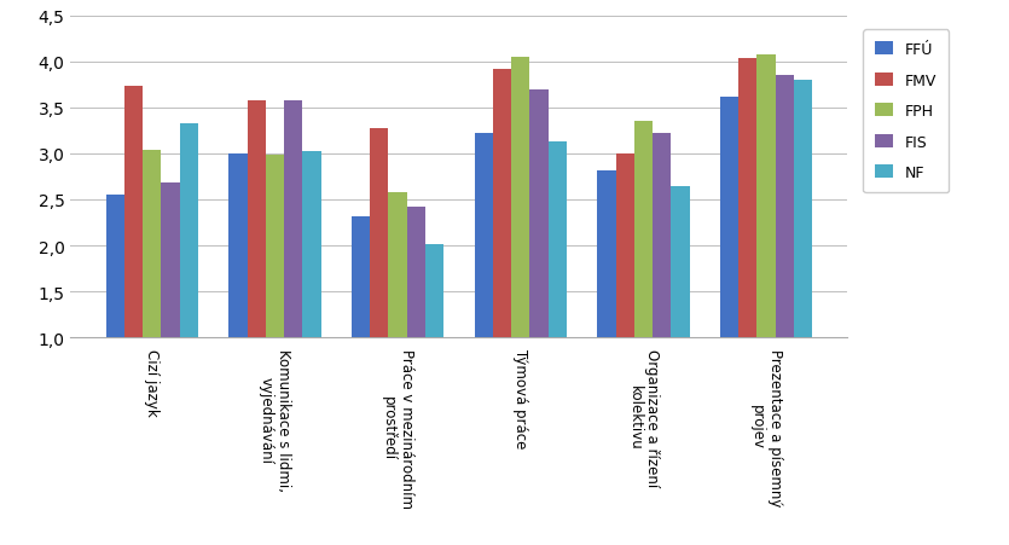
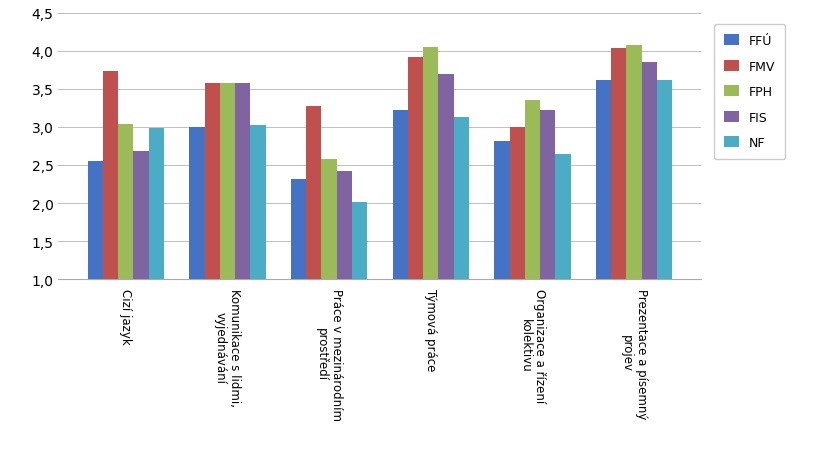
NF/Cizí jazyk: 3,32 -> 2,99
FPH/Komunikace s lidmi, vyjednávání: 2,98 -> 3,57
NF/Prezentace a písemný projev: 3,80 -> 3,62
